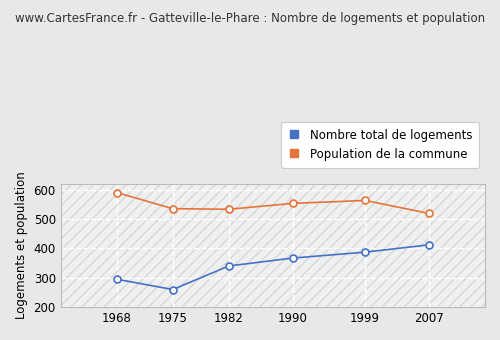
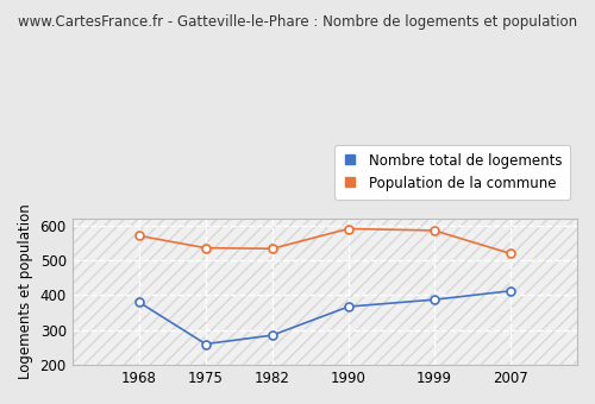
Nombre total de logements/1968: 295 -> 380
Population de la commune/1968: 590 -> 570
Nombre total de logements/1982: 340 -> 285
Population de la commune/1990: 553 -> 590
Population de la commune/1999: 563 -> 585
